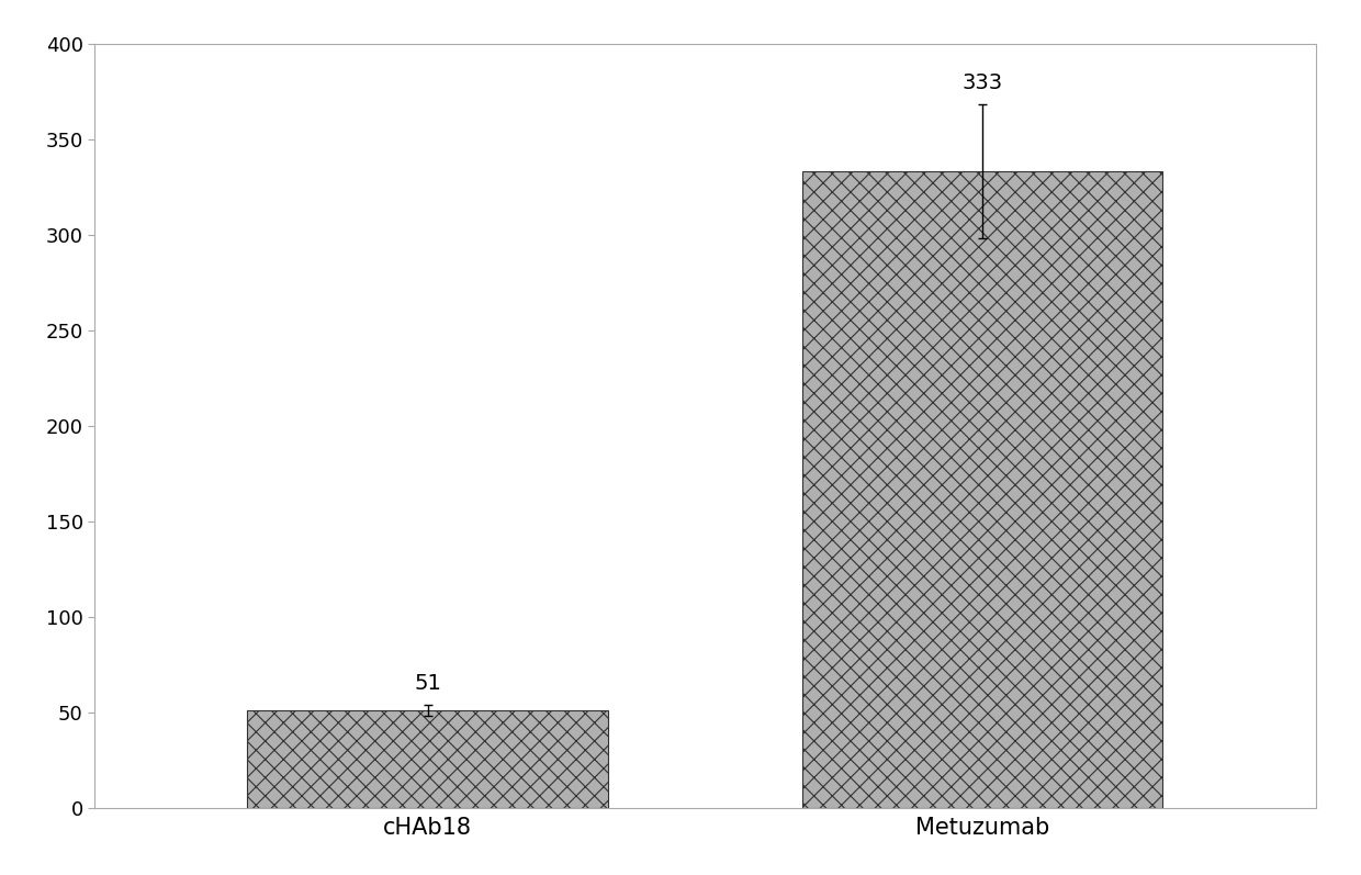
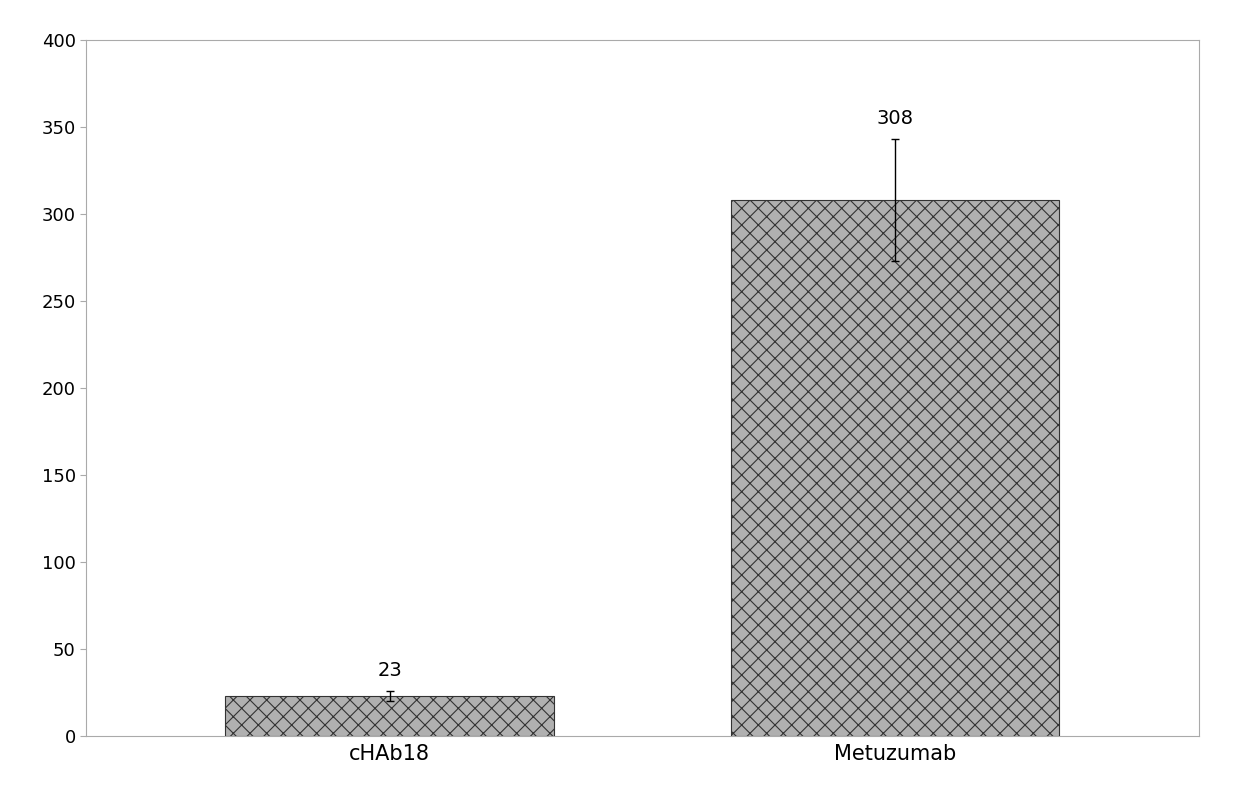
cHAb18: 51 -> 23
Metuzumab: 333 -> 308
